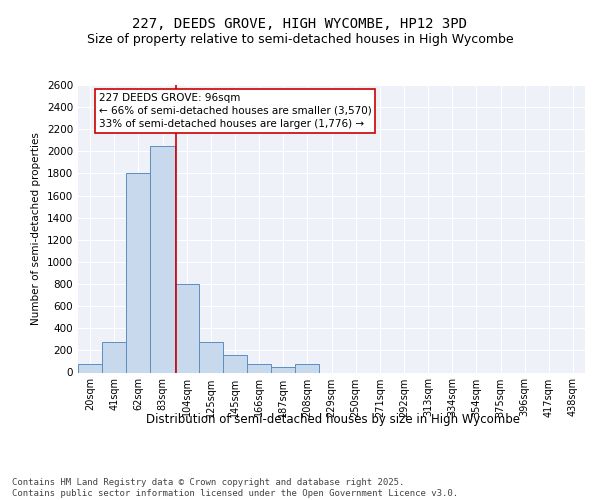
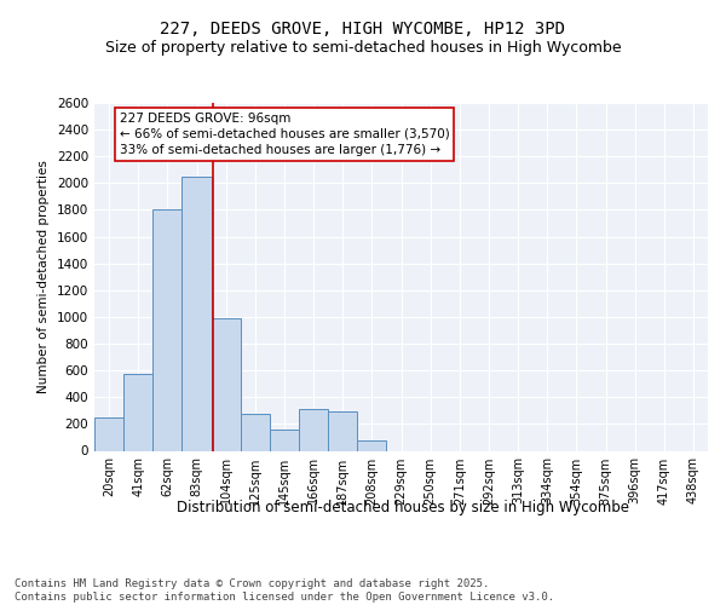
20sqm: 80 -> 250
41sqm: 280 -> 570
104sqm: 800 -> 990
166sqm: 80 -> 310
187sqm: 50 -> 290
